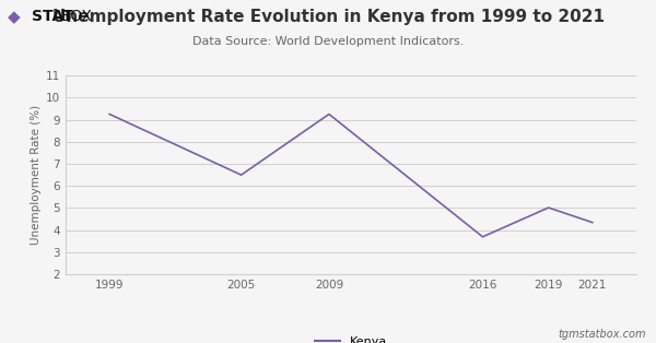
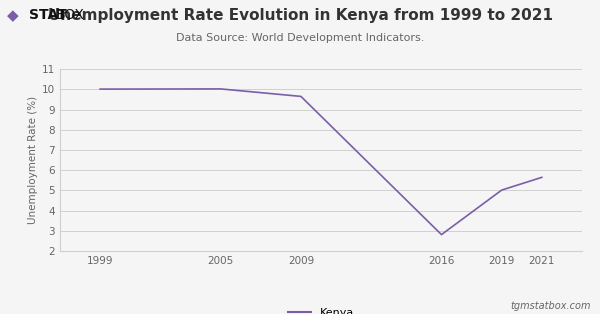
1999: 9.25 -> 10.01
2005: 6.50 -> 10.02
2009: 9.25 -> 9.65
2016: 3.70 -> 2.82
2021: 4.35 -> 5.65
